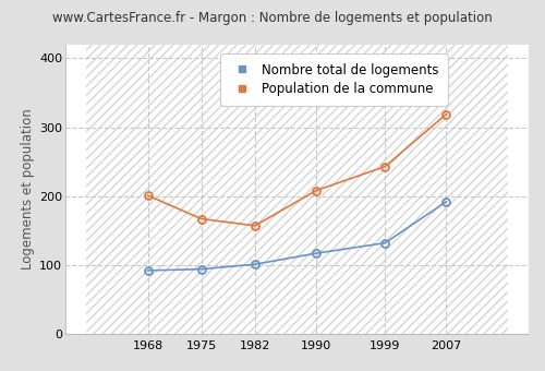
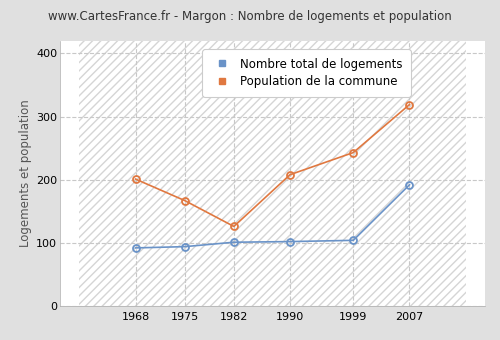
Population de la commune/1982: 157 -> 126
Nombre total de logements/1990: 117 -> 102
Nombre total de logements/1999: 132 -> 104
